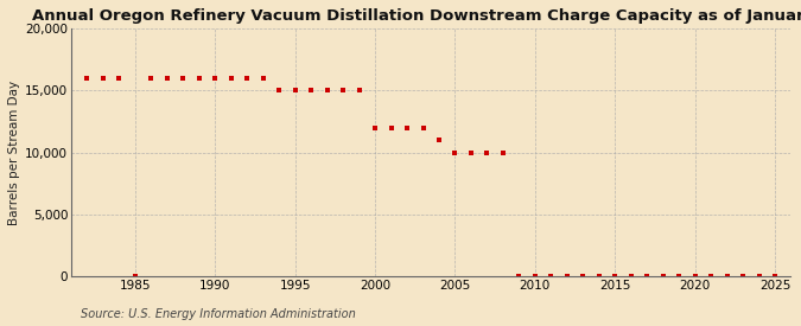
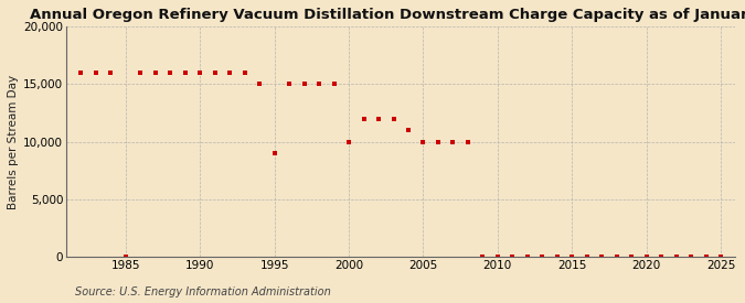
1995: 15,000 -> 9,000
2000: 12,000 -> 10,000
